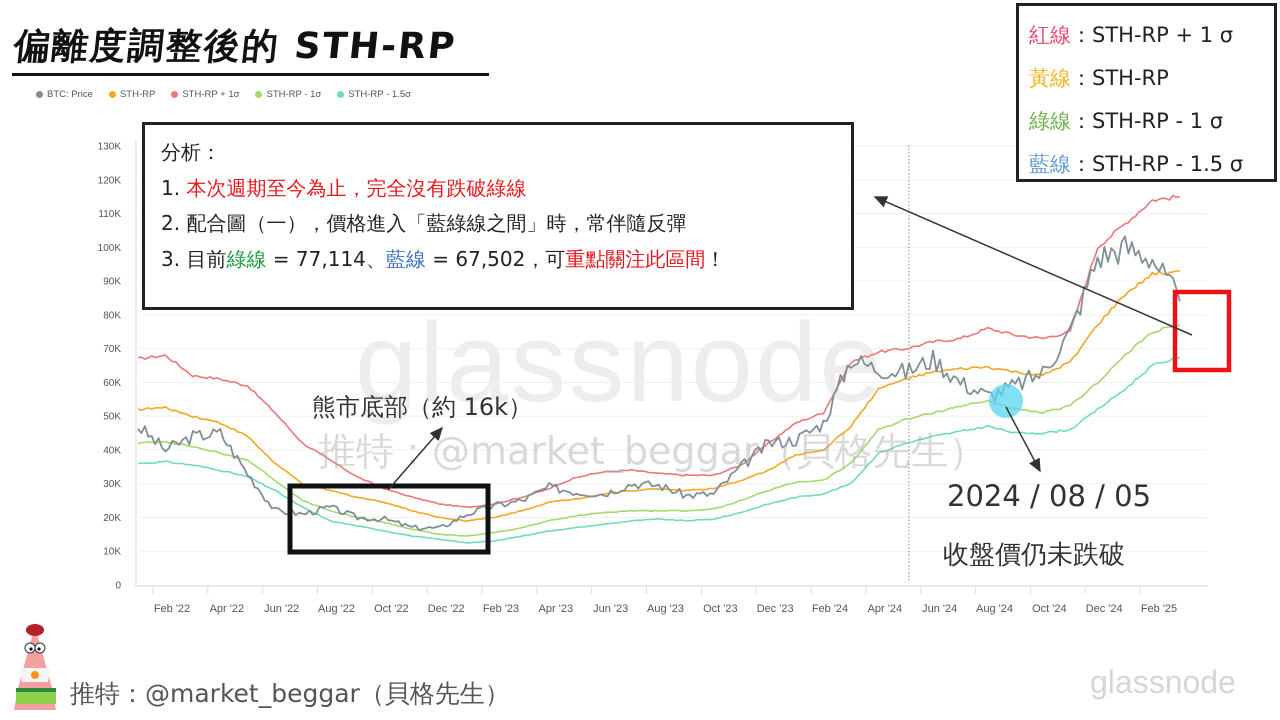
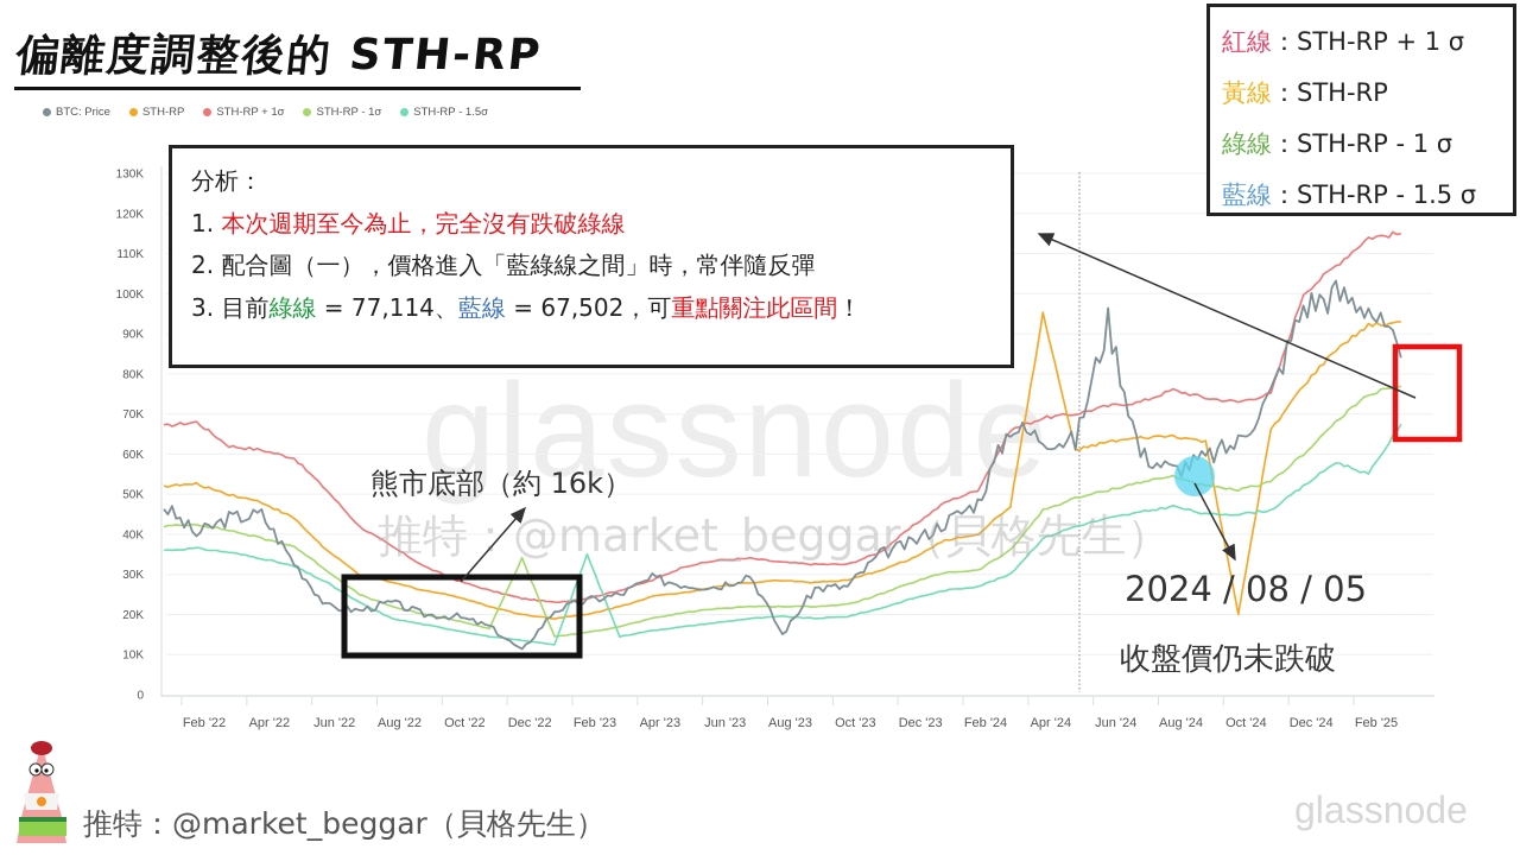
BTC: Price/Dec '22: 17K -> 11K
STH-RP - 1σ/Dec '22: 15K -> 34K
STH-RP - 1.5σ/Feb '23: 13K -> 35K
BTC: Price/Aug '23: 30K -> 15K
BTC: Price/Dec '23: 42K -> 38K
STH-RP/Apr '24: 58K -> 95K
BTC: Price/Jun '24: 67K -> 93K
STH-RP/Oct '24: 62K -> 20K
STH-RP - 1.5σ/Feb '25: 65K -> 55K
